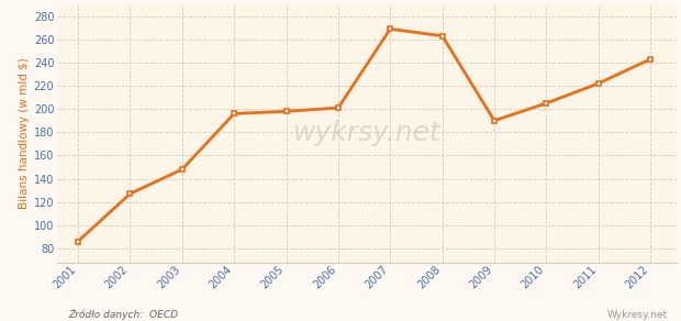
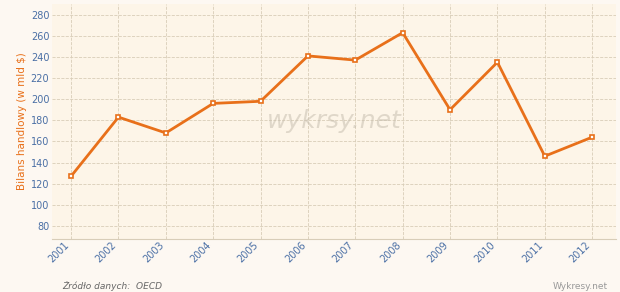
2001: 86 -> 127
2002: 127 -> 183
2003: 148 -> 168
2006: 201 -> 241
2007: 269 -> 237
2010: 205 -> 235
2011: 222 -> 146
2012: 243 -> 164
